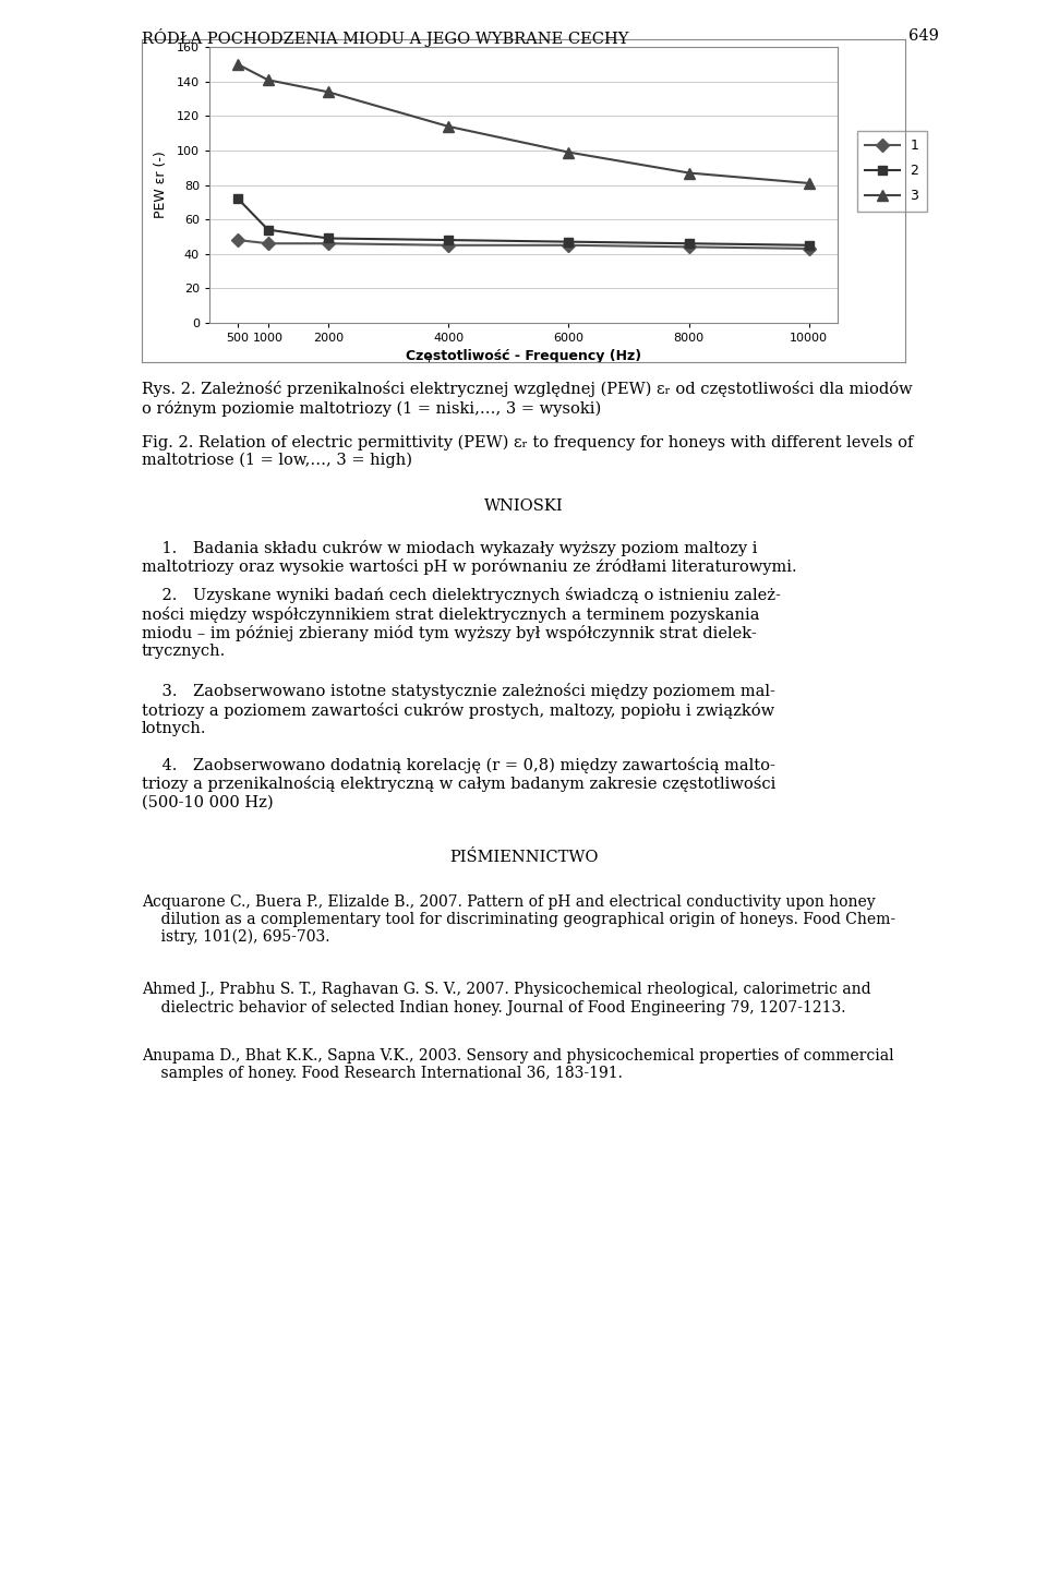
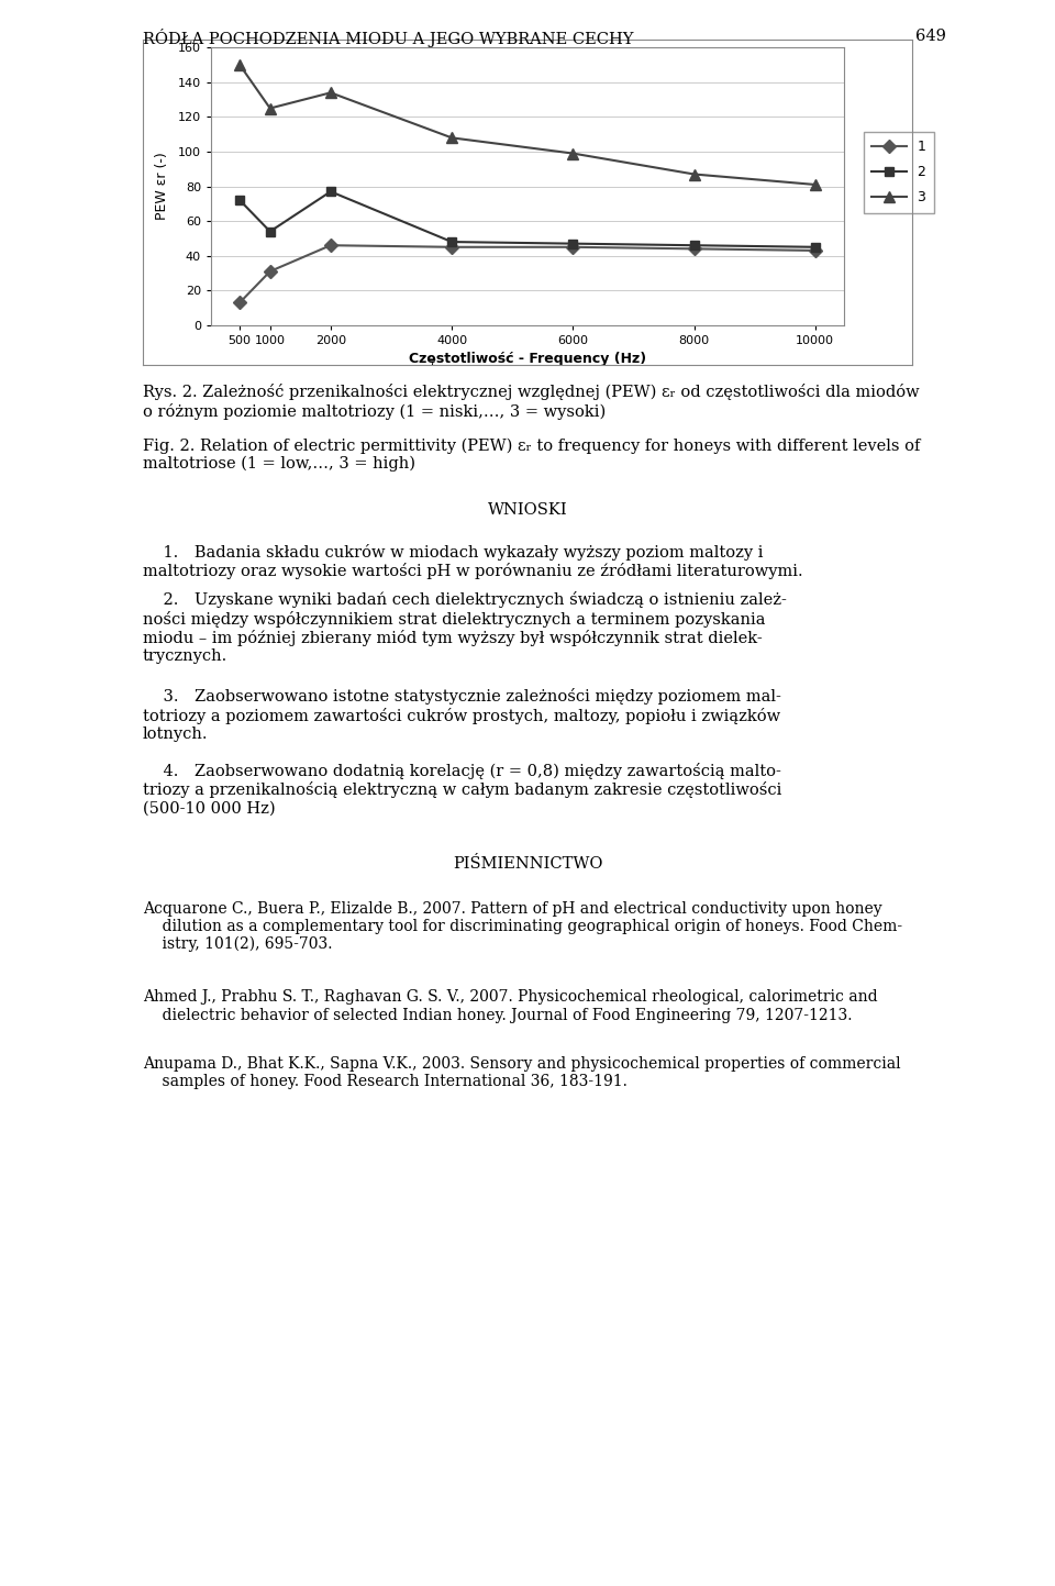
1/500: 48 -> 13
1/1000: 46 -> 31
3/1000: 141 -> 125
2/2000: 49 -> 77
3/4000: 114 -> 108
